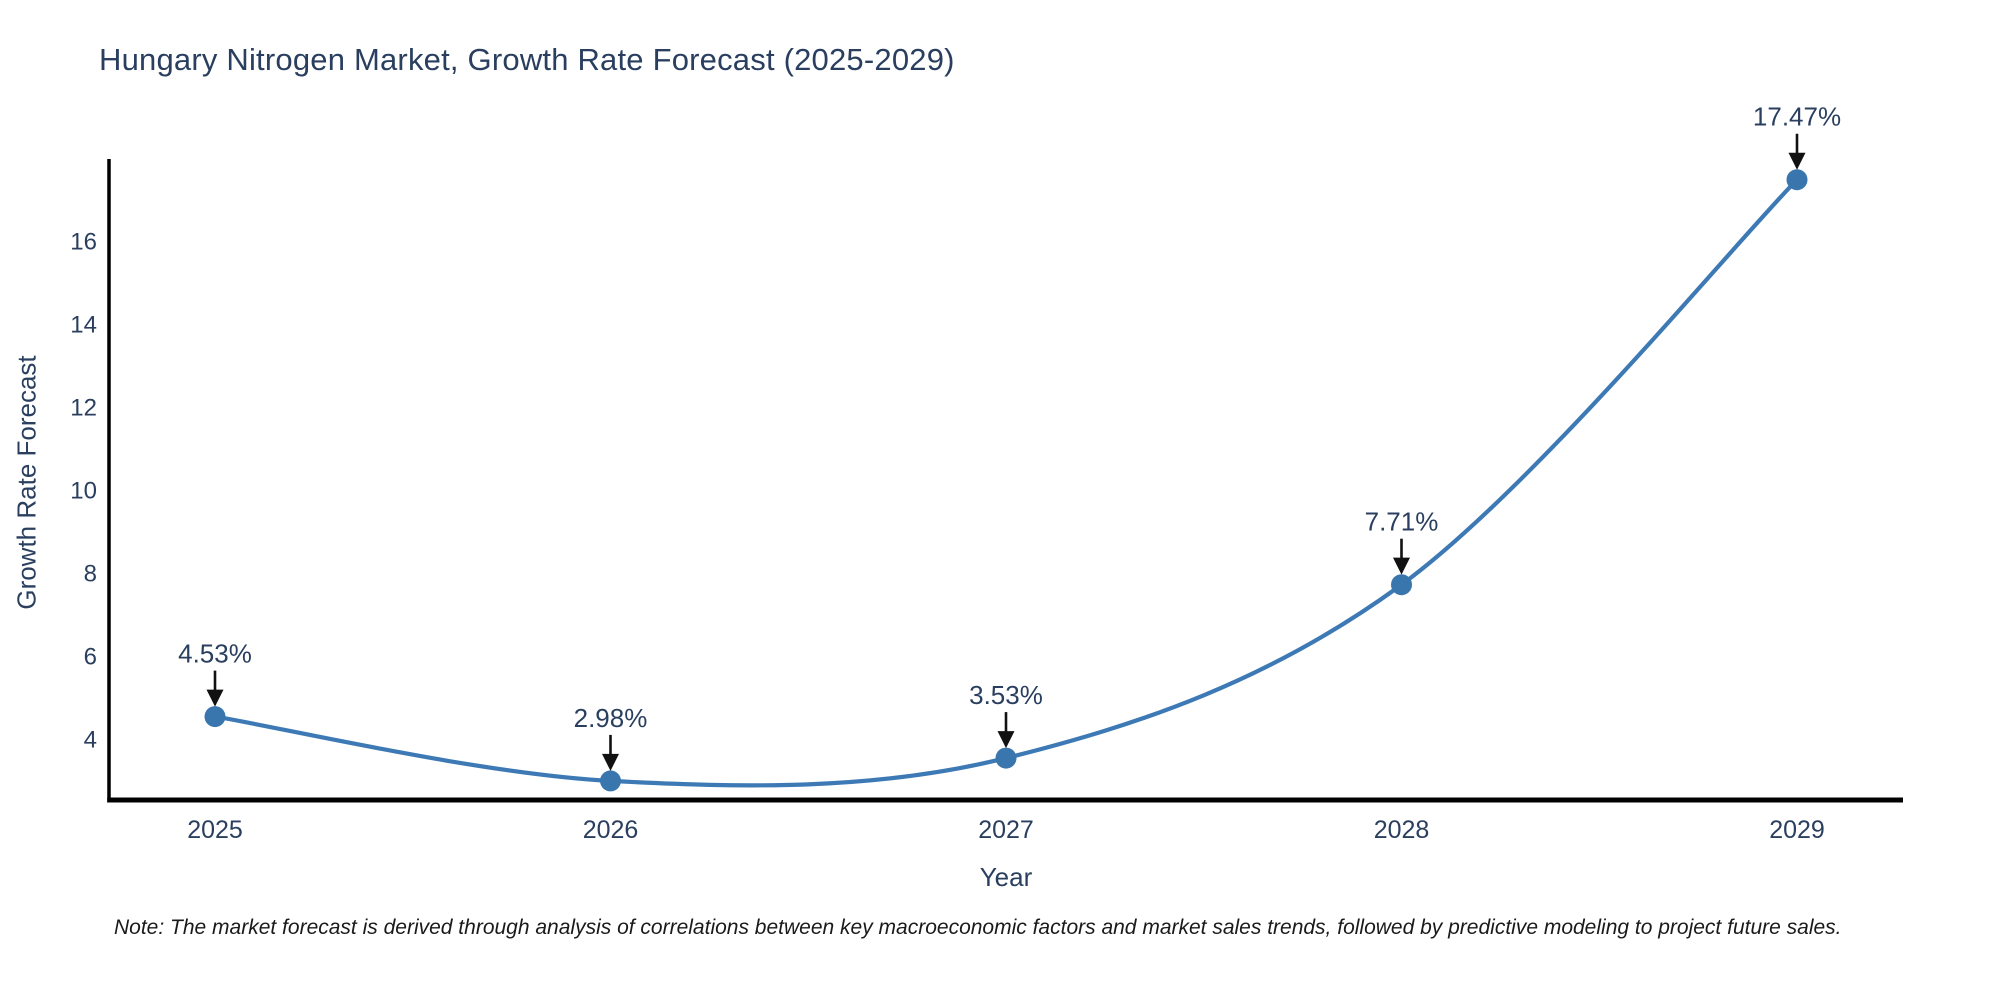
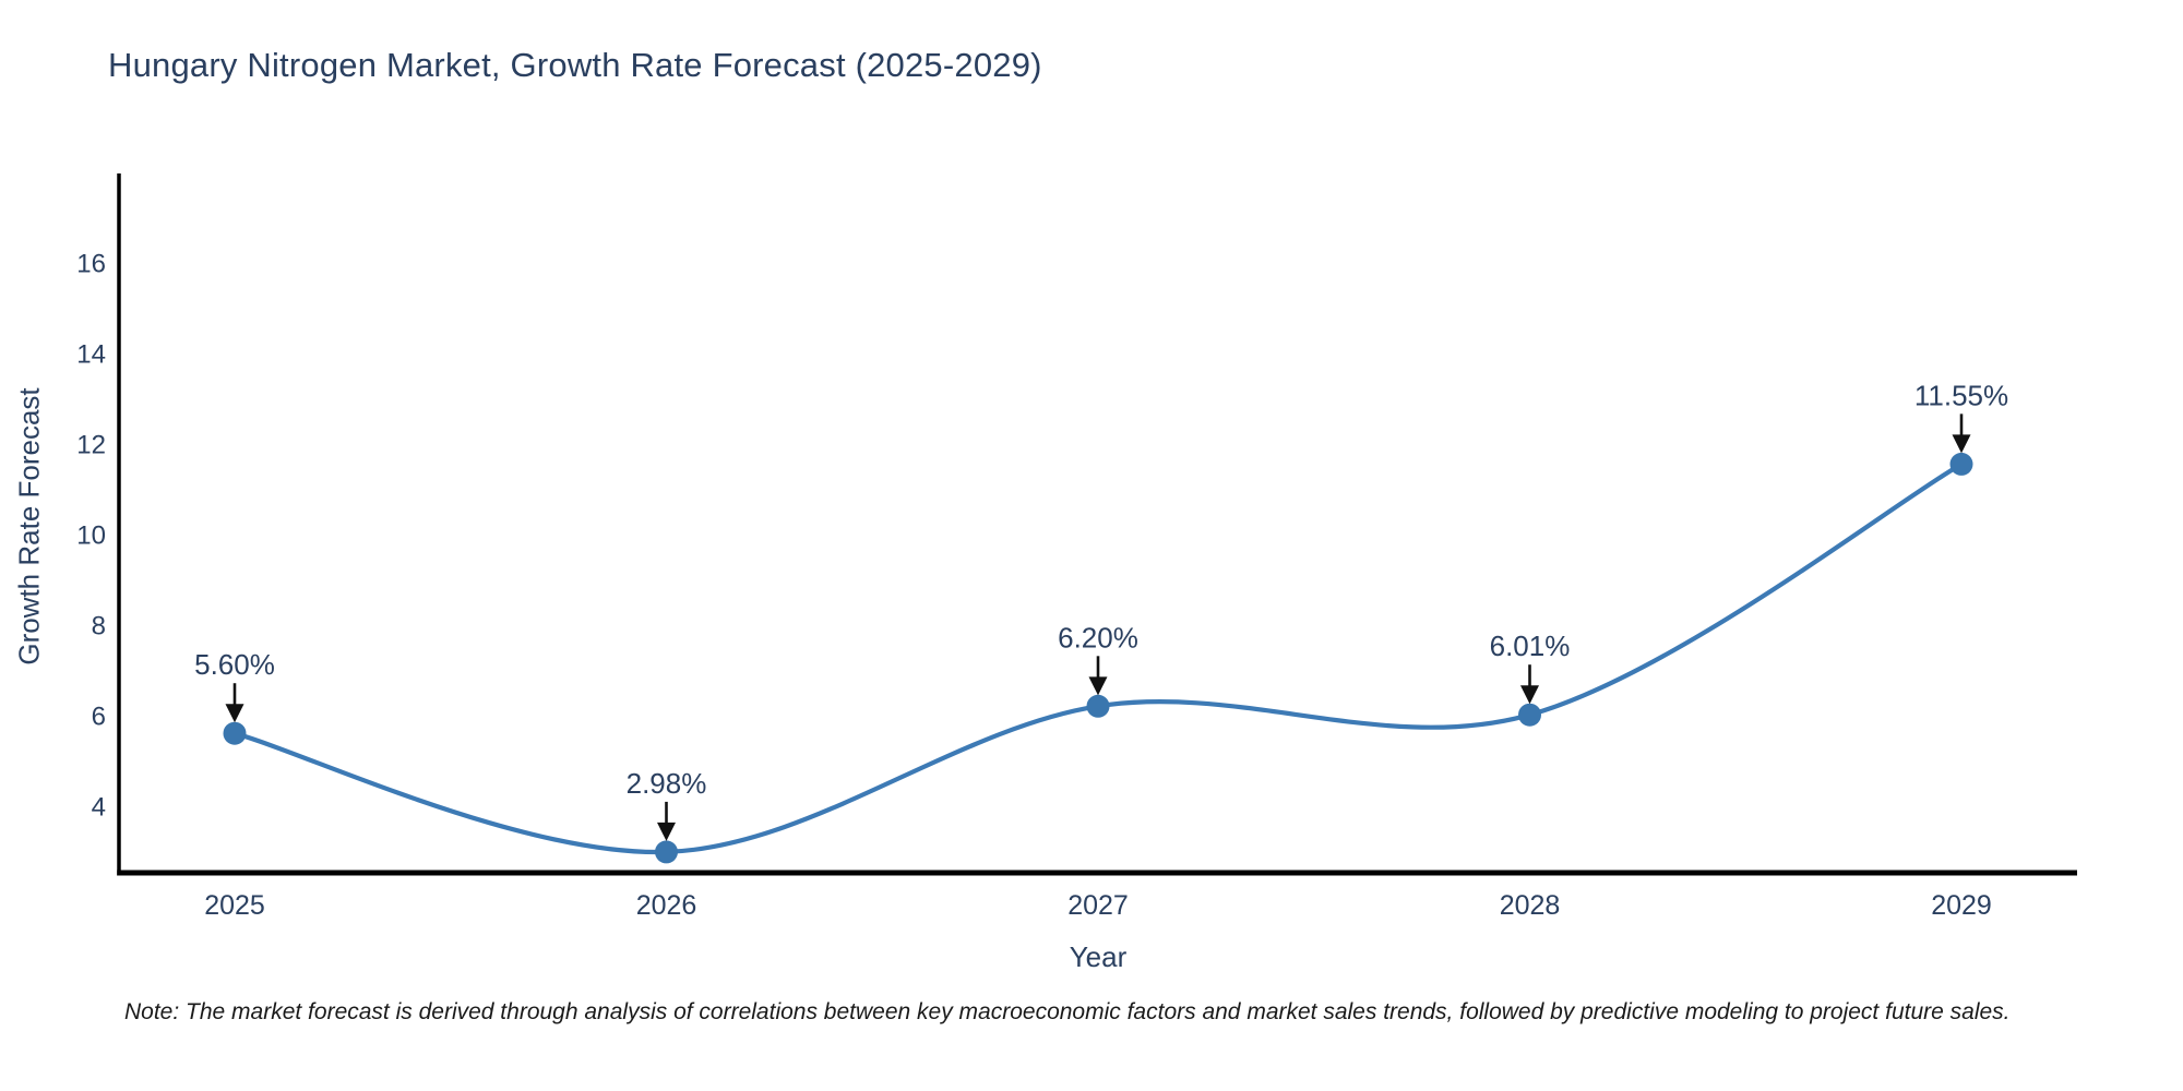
2025: 4.53% -> 5.60%
2027: 3.53% -> 6.20%
2028: 7.71% -> 6.01%
2029: 17.47% -> 11.55%
